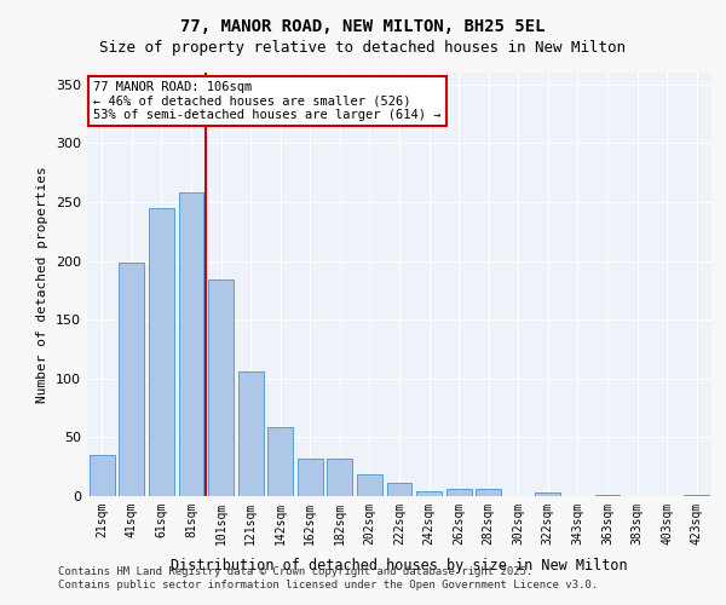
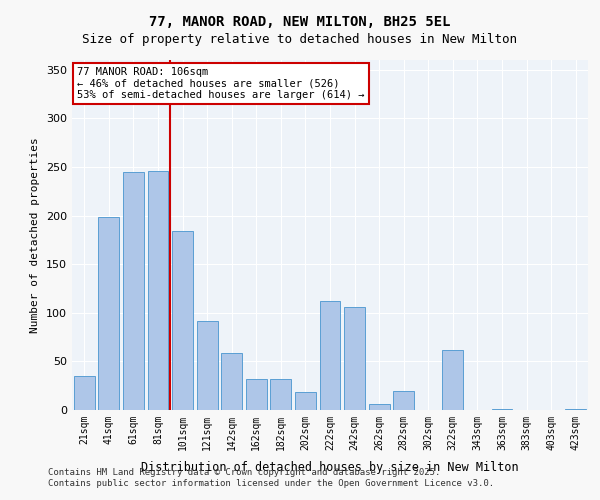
81sqm: 258 -> 246
121sqm: 106 -> 92
222sqm: 11 -> 112
242sqm: 4 -> 106
282sqm: 6 -> 20
322sqm: 3 -> 62
